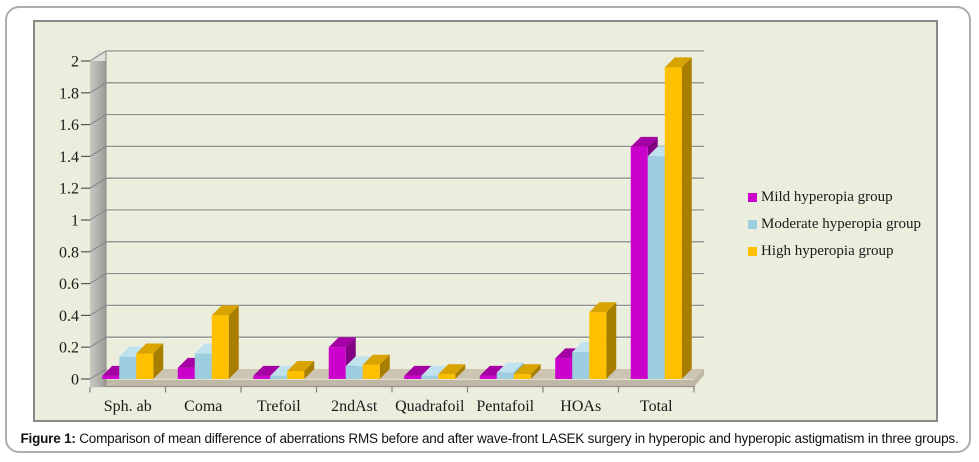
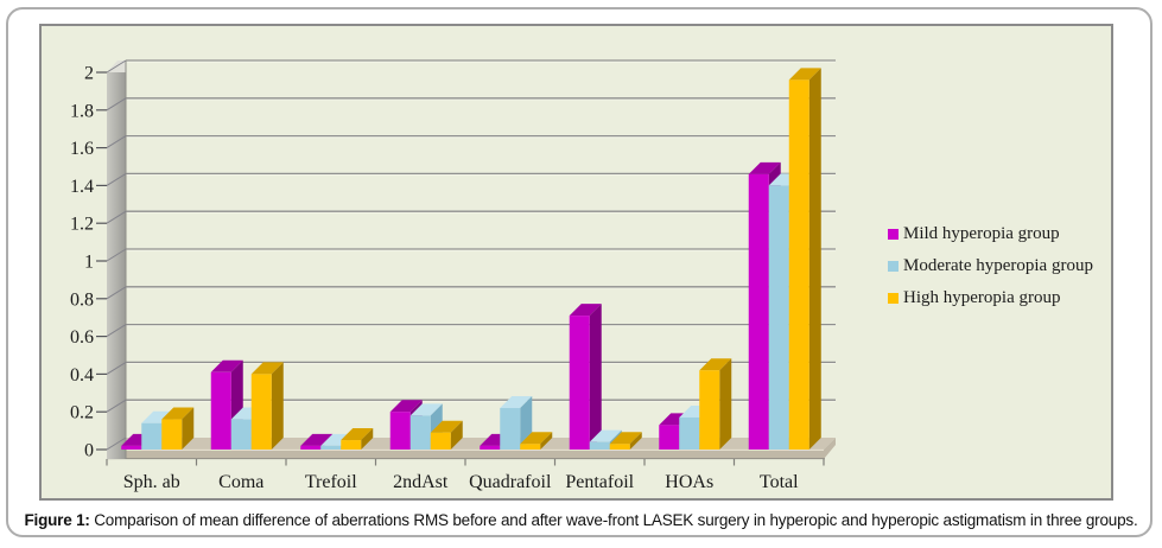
Mild hyperopia group/Coma: 0.07 -> 0.41
Moderate hyperopia group/2ndAst: 0.08 -> 0.18
Moderate hyperopia group/Quadrafoil: 0.02 -> 0.22
Mild hyperopia group/Pentafoil: 0.02 -> 0.71
